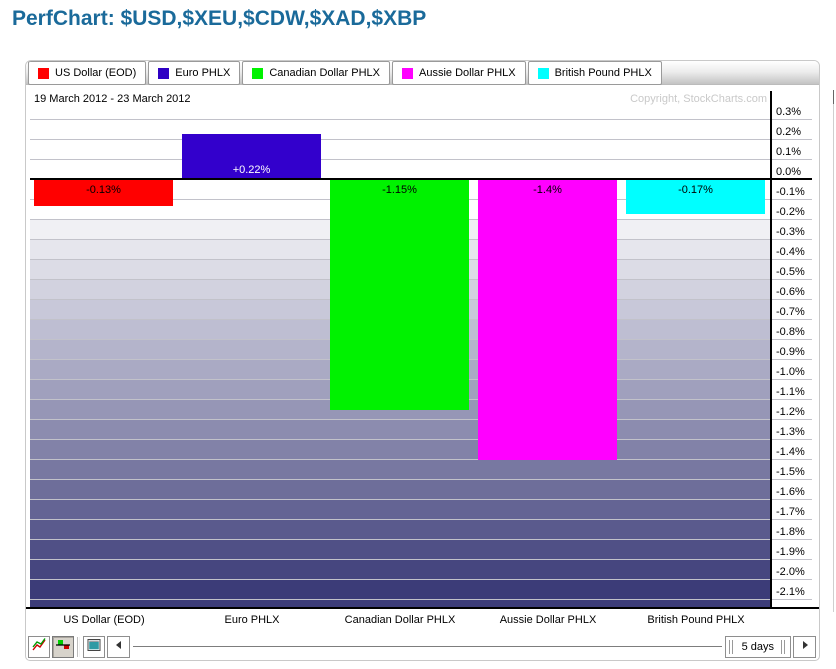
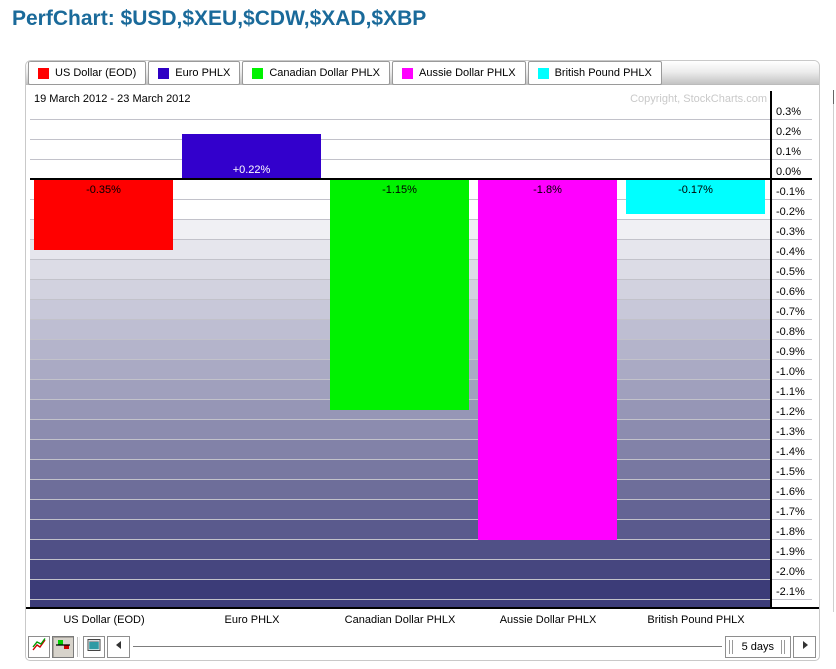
US Dollar (EOD): -0.13% -> -0.35%
Aussie Dollar PHLX: -1.4% -> -1.8%
